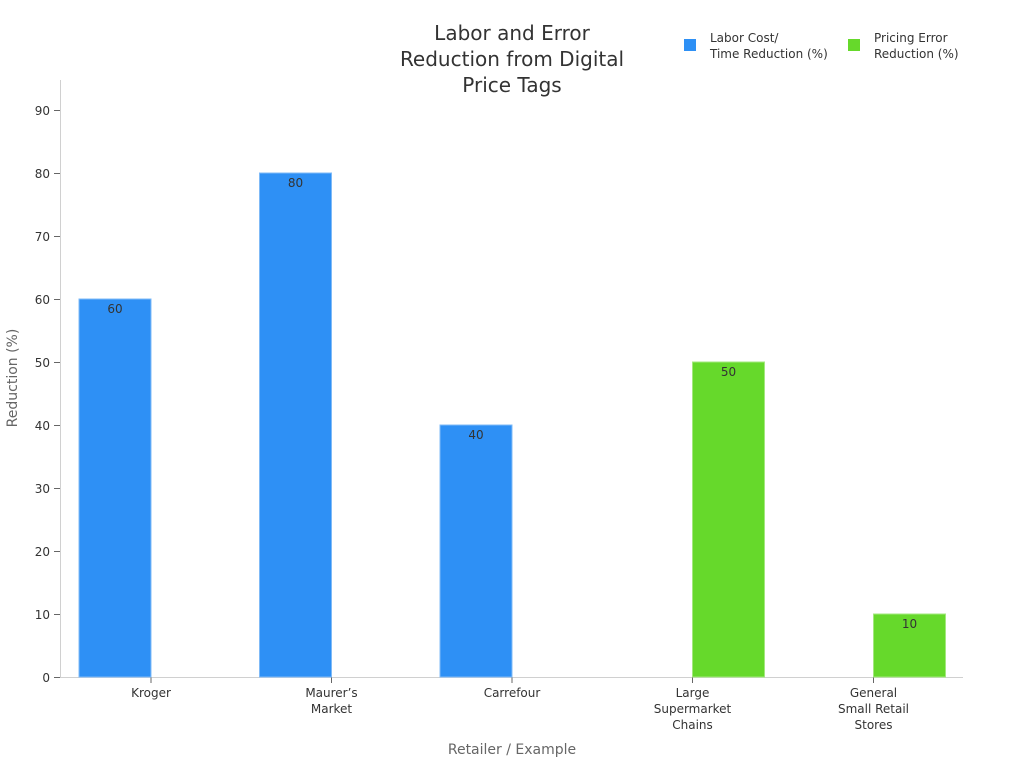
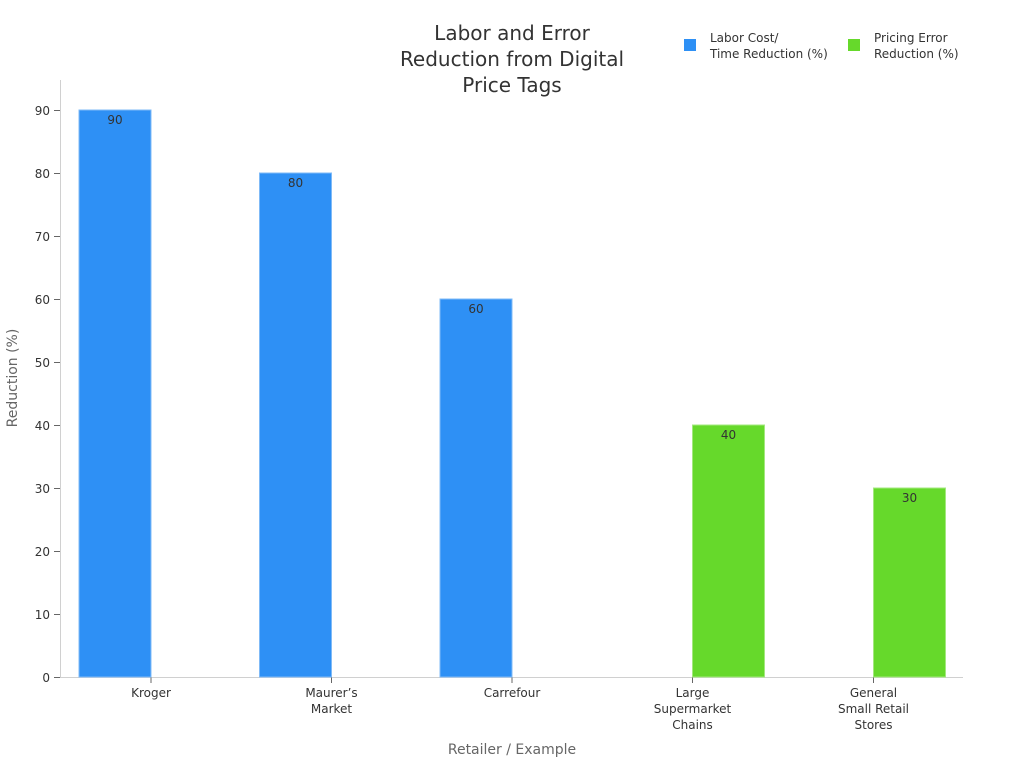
Labor Cost/Time Reduction (%)/Kroger: 60 -> 90
Labor Cost/Time Reduction (%)/Carrefour: 40 -> 60
Pricing Error Reduction (%)/Large Supermarket Chains: 50 -> 40
Pricing Error Reduction (%)/General Small Retail Stores: 10 -> 30
